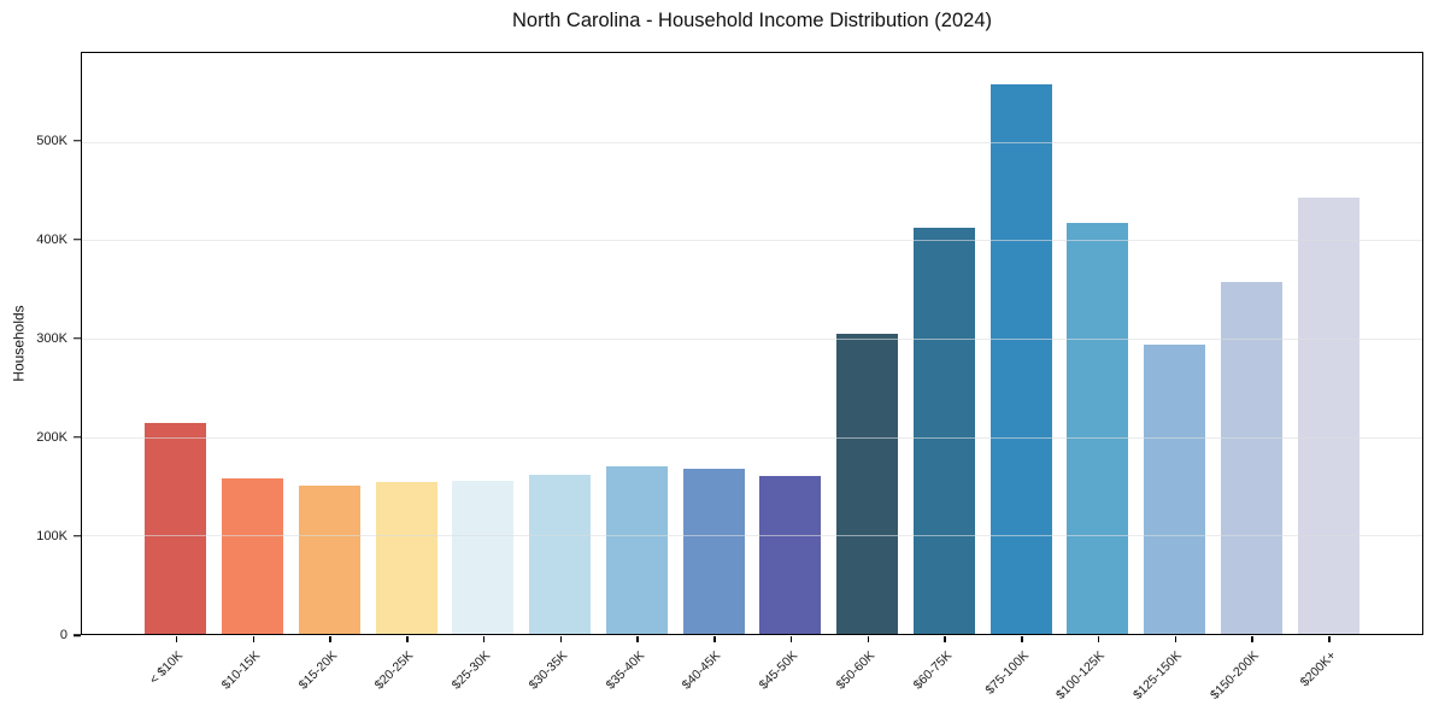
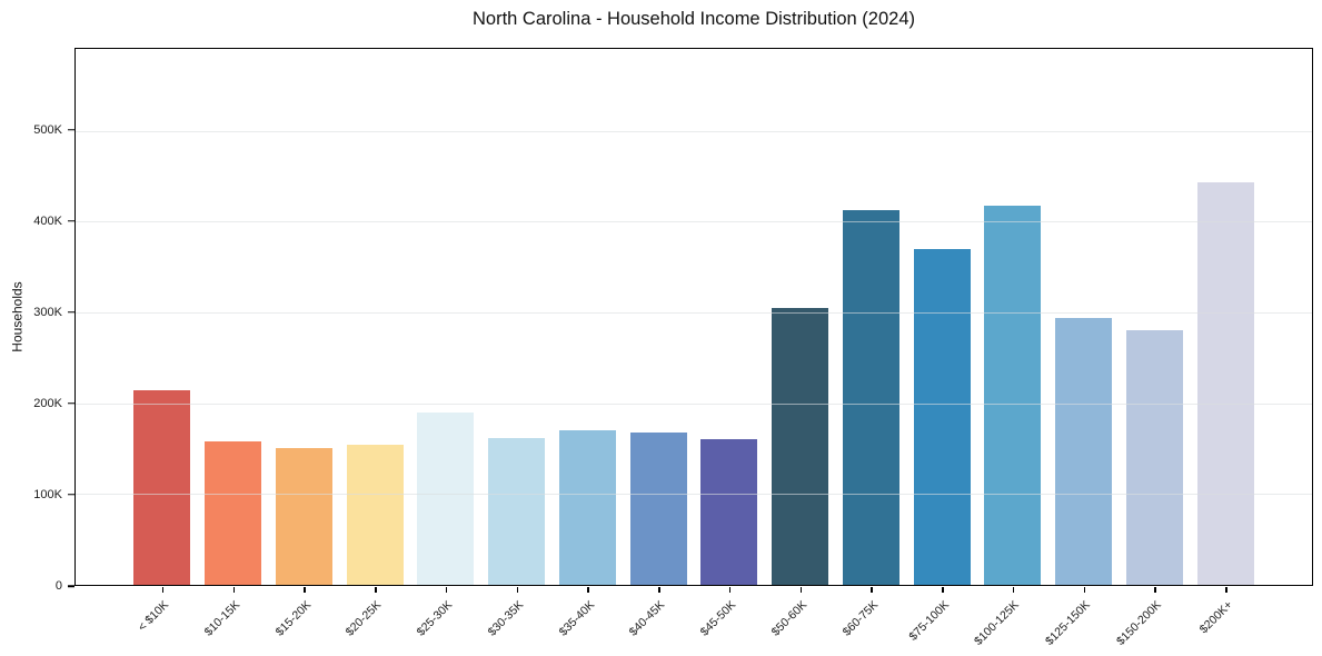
$25-30K: 160K -> 190K
$75-100K: 560K -> 370K
$150-200K: 360K -> 280K
